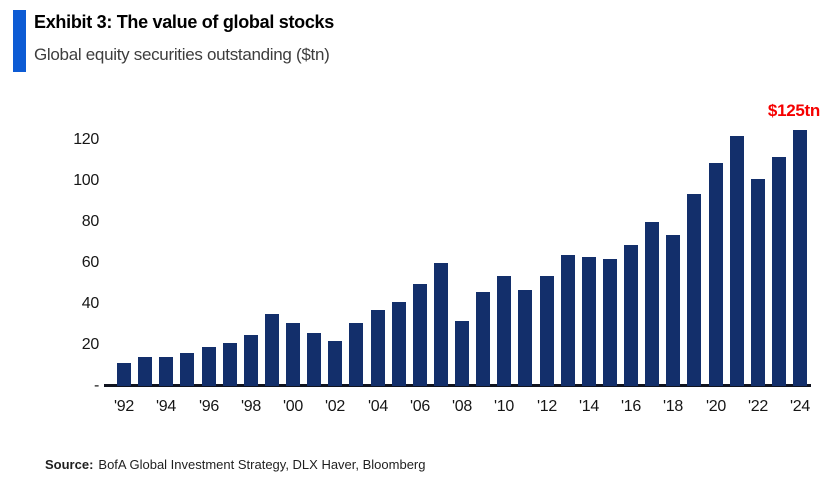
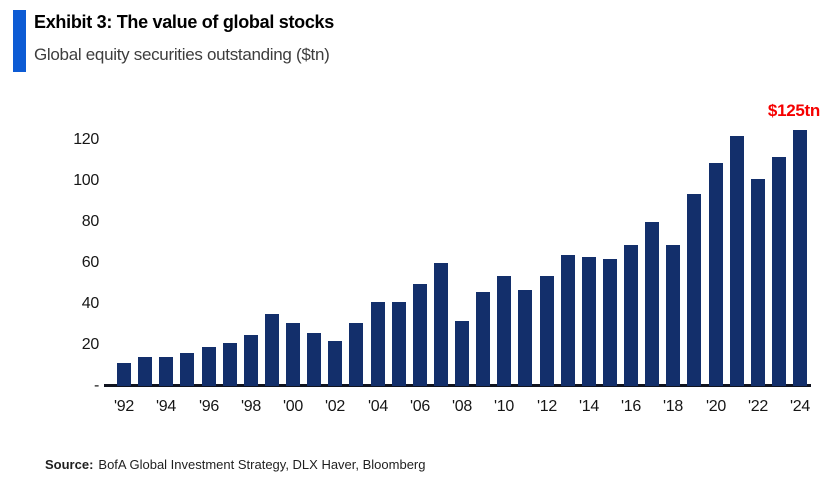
'04: 37 -> 41
'18: 74 -> 69
